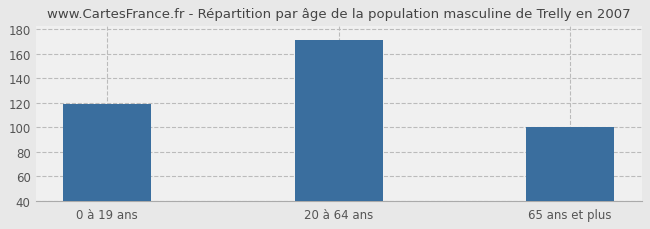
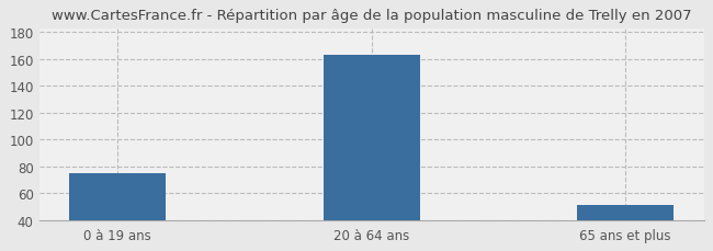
0 à 19 ans: 119 -> 75
20 à 64 ans: 171 -> 163
65 ans et plus: 100 -> 51
